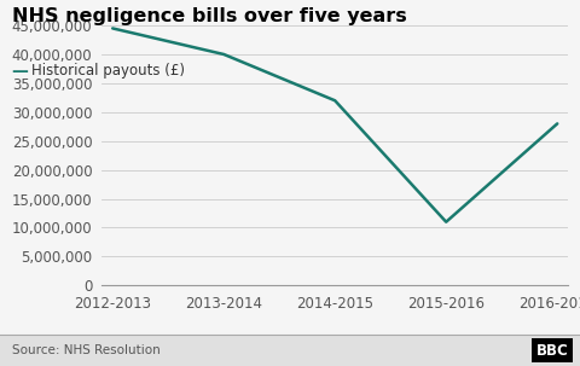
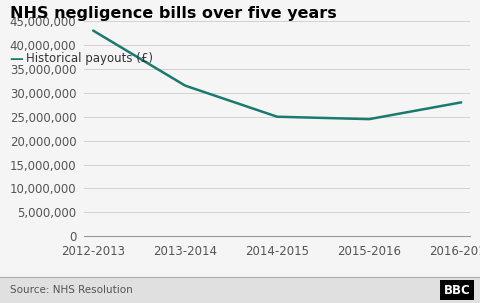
2012-2013: 44,500,000 -> 43,000,000
2013-2014: 40,000,000 -> 31,500,000
2014-2015: 32,000,000 -> 25,000,000
2015-2016: 11,000,000 -> 24,500,000
